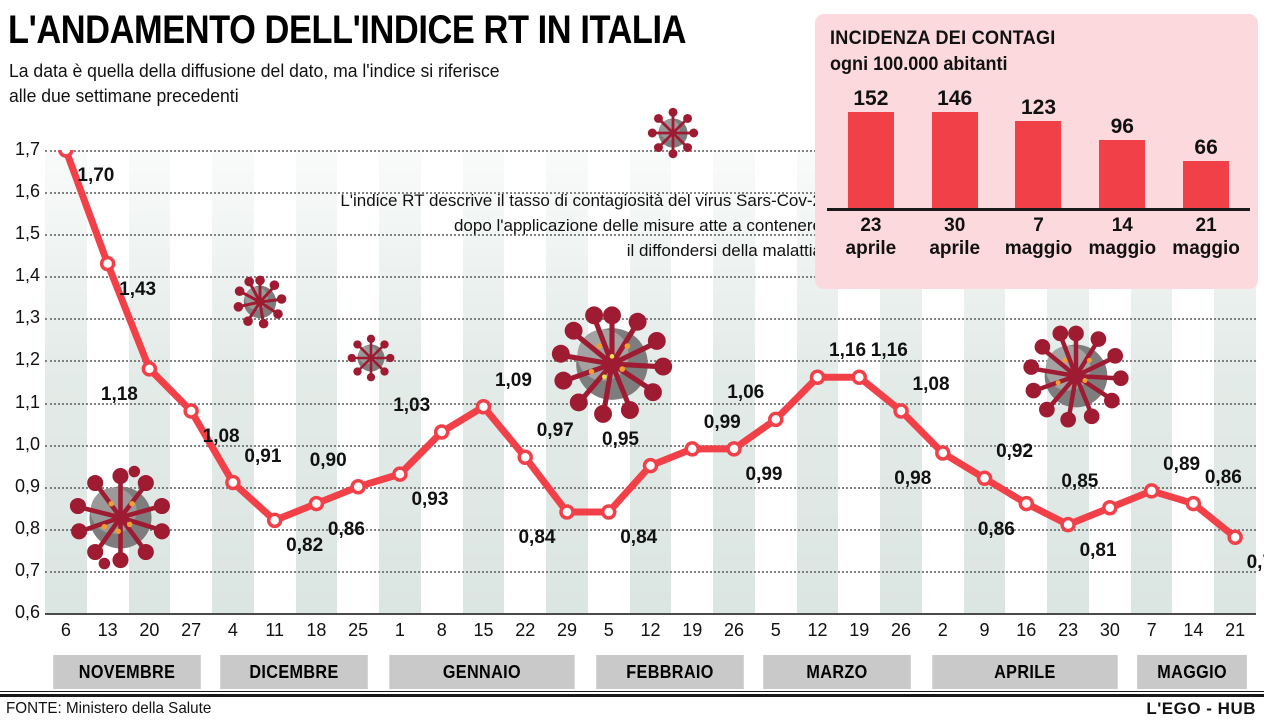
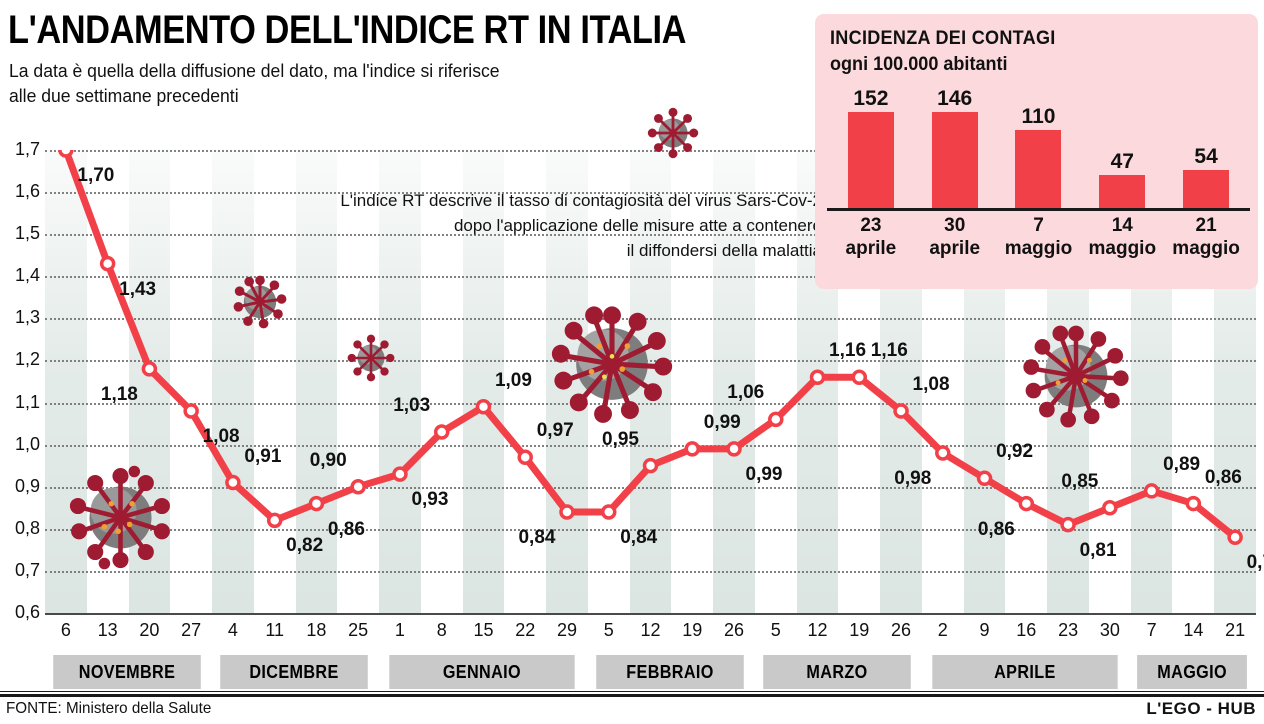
INCIDENZA DEI CONTAGI/7 maggio: 123 -> 110
INCIDENZA DEI CONTAGI/14 maggio: 96 -> 47
INCIDENZA DEI CONTAGI/21 maggio: 66 -> 54
